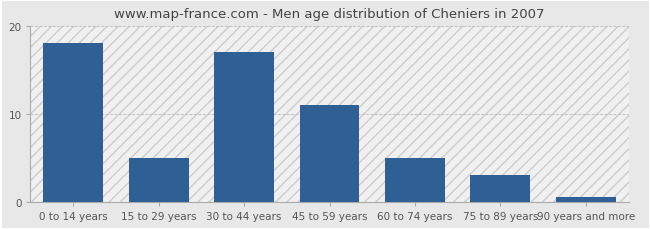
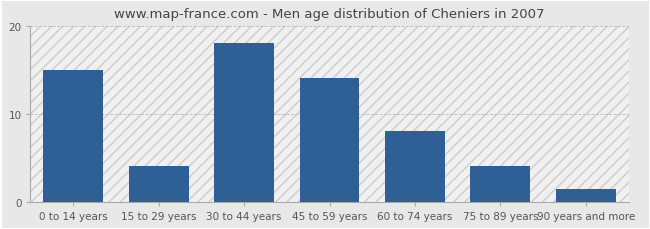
0 to 14 years: 18.0 -> 15.0
15 to 29 years: 5.0 -> 4.0
30 to 44 years: 17.0 -> 18.0
45 to 59 years: 11.0 -> 14.0
60 to 74 years: 5.0 -> 8.0
75 to 89 years: 3.0 -> 4.0
90 years and more: 0.5 -> 1.4
